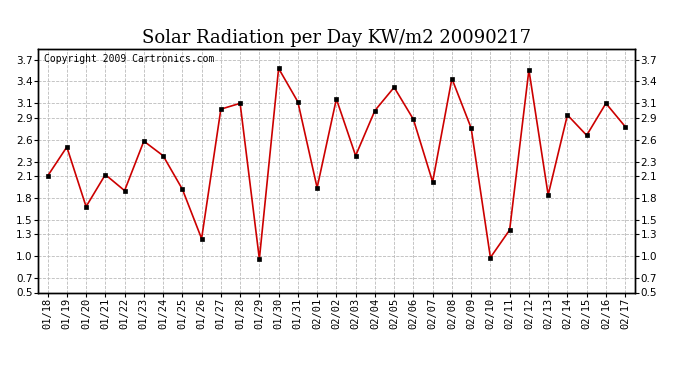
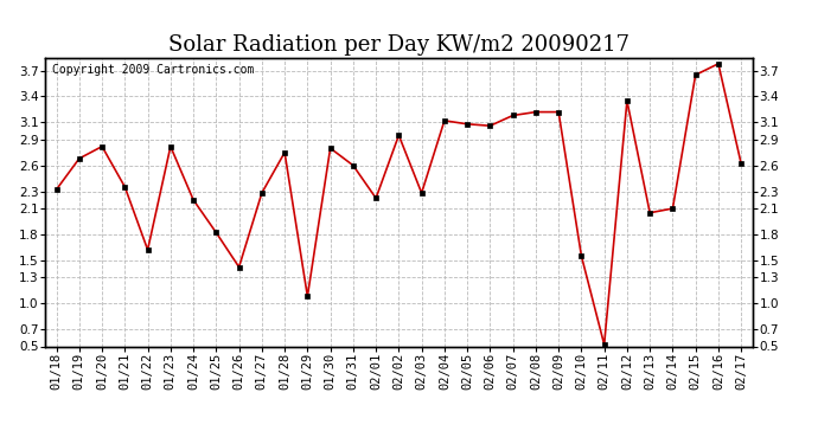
01/18: 2.10 -> 2.32
01/19: 2.50 -> 2.68
01/20: 1.68 -> 2.82
01/21: 2.12 -> 2.35
01/22: 1.90 -> 1.62
01/23: 2.58 -> 2.82
01/24: 2.38 -> 2.20
01/25: 1.92 -> 1.82
01/26: 1.24 -> 1.42
01/27: 3.02 -> 2.28
01/28: 3.10 -> 2.75
01/29: 0.96 -> 1.08
01/30: 3.58 -> 2.80
01/31: 3.12 -> 2.60
02/01: 1.94 -> 2.22
02/02: 3.16 -> 2.95
02/03: 2.38 -> 2.28
02/04: 3.00 -> 3.12
02/05: 3.32 -> 3.08
02/06: 2.88 -> 3.06
02/07: 2.02 -> 3.18
02/08: 3.44 -> 3.22
02/09: 2.76 -> 3.22
02/10: 0.98 -> 1.55
02/11: 1.36 -> 0.52
02/12: 3.56 -> 3.35
02/13: 1.84 -> 2.05
02/14: 2.94 -> 2.10
02/15: 2.66 -> 3.65
02/16: 3.10 -> 3.78
02/17: 2.78 -> 2.62
